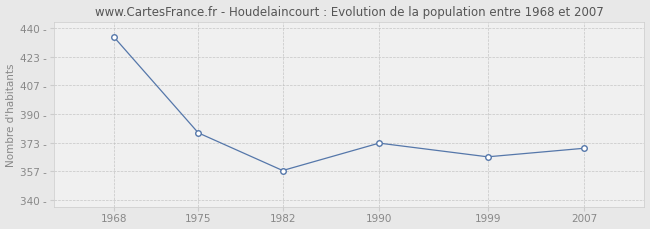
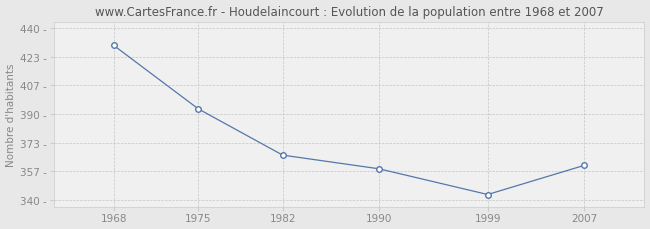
1968: 435 - -> 430 -
1975: 379 - -> 393 -
1982: 357 - -> 366 -
1990: 373 - -> 358 -
1999: 365 - -> 343 -
2007: 370 - -> 360 -
